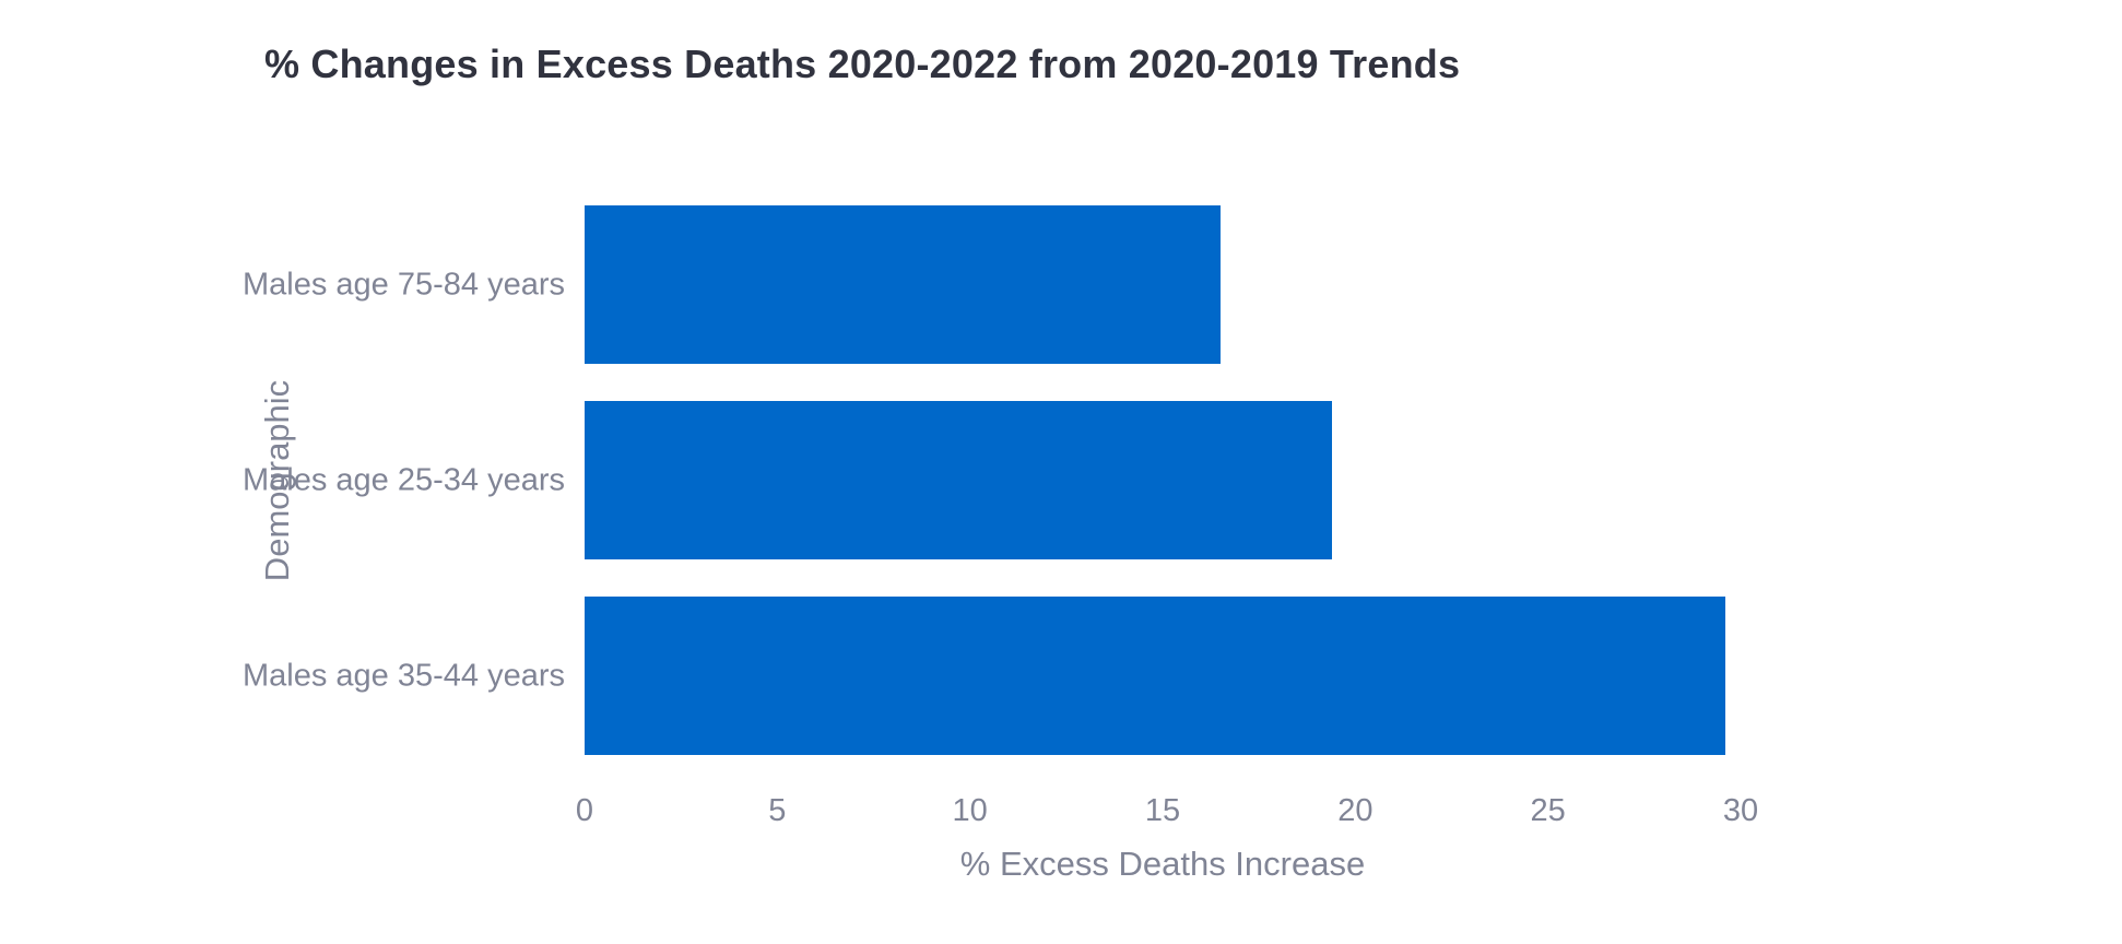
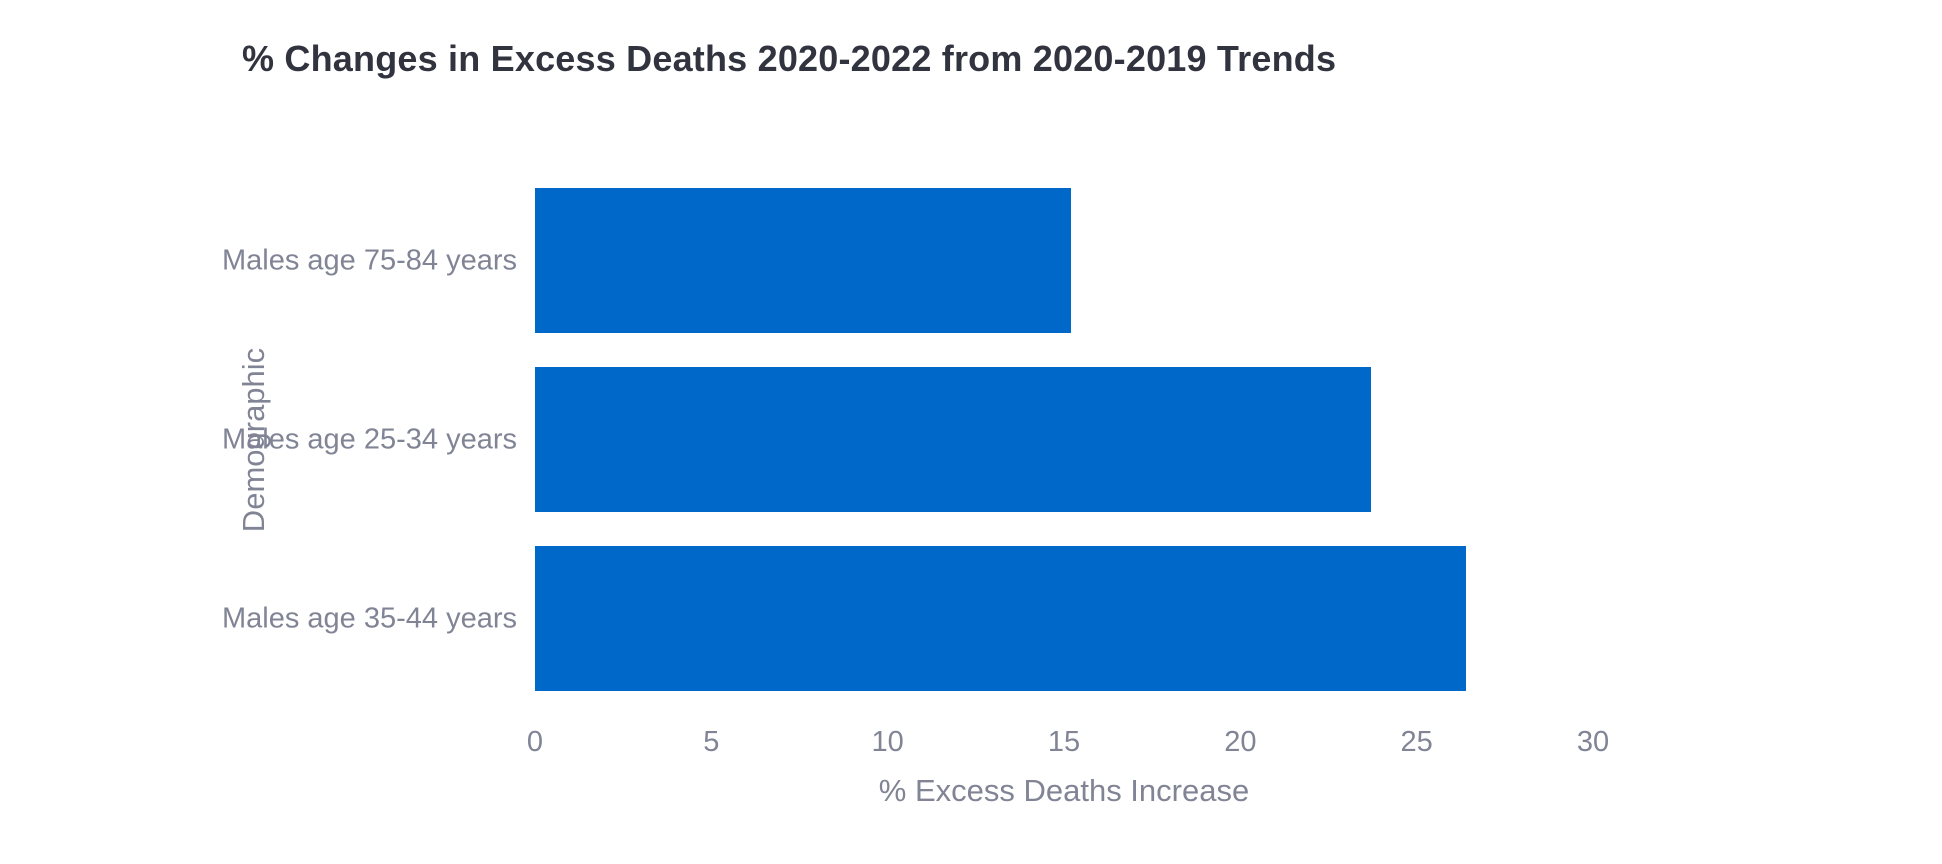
Males age 75-84 years: 16.5 -> 15.2
Males age 25-34 years: 19.4 -> 23.7
Males age 35-44 years: 29.6 -> 26.4
